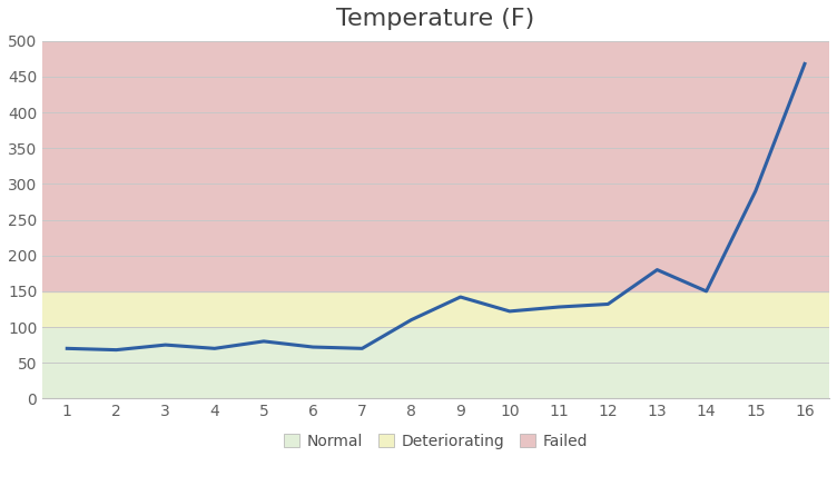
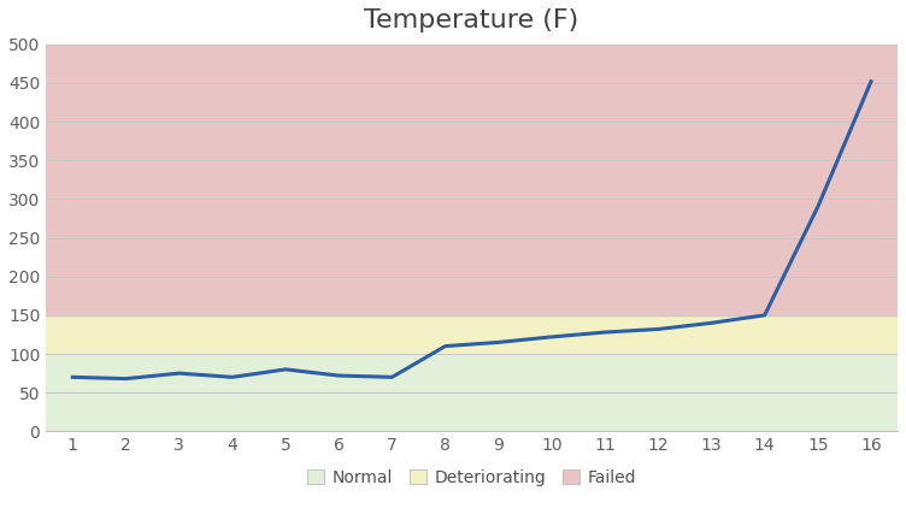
9: 142 -> 115
13: 180 -> 140
16: 468 -> 452
